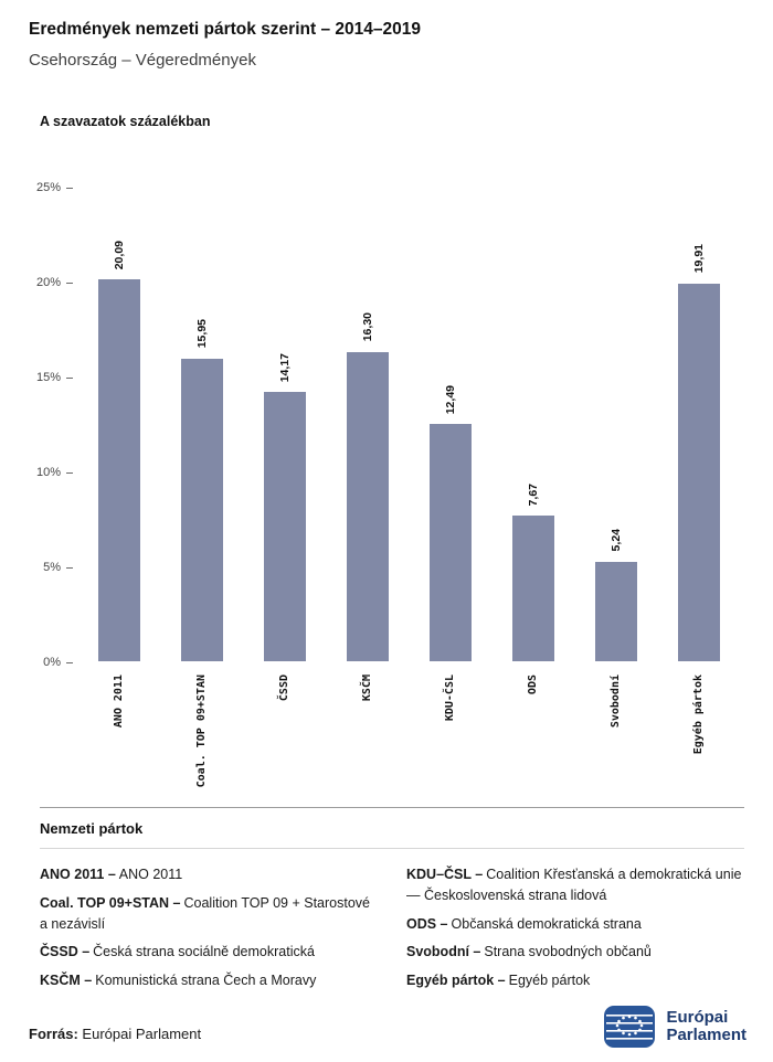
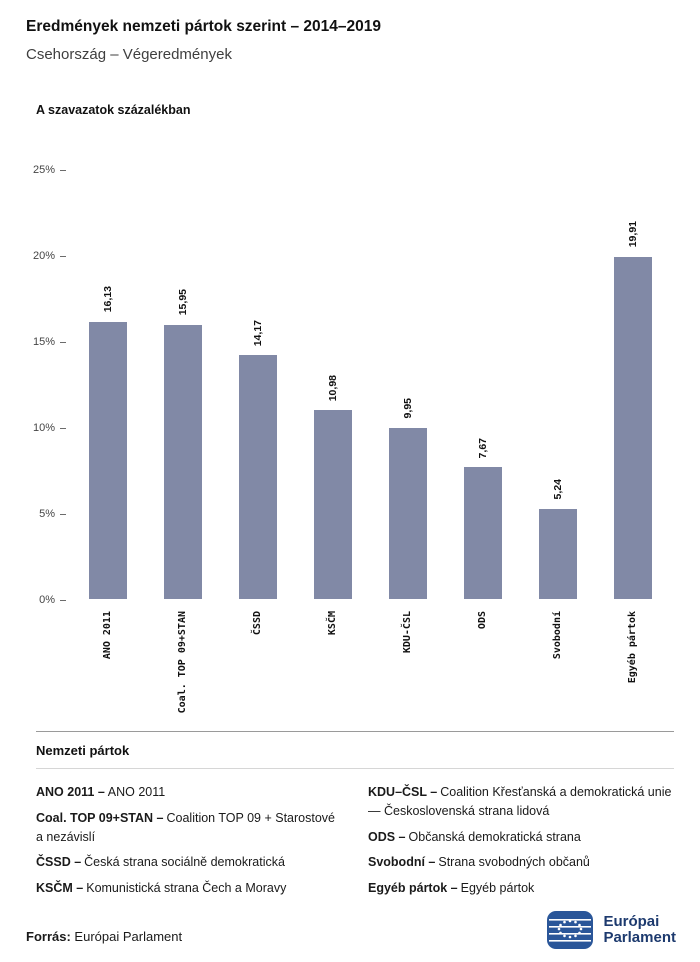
ANO 2011: 20,09 -> 16,13
KSČM: 16,30 -> 10,98
KDU-ČSL: 12,49 -> 9,95
